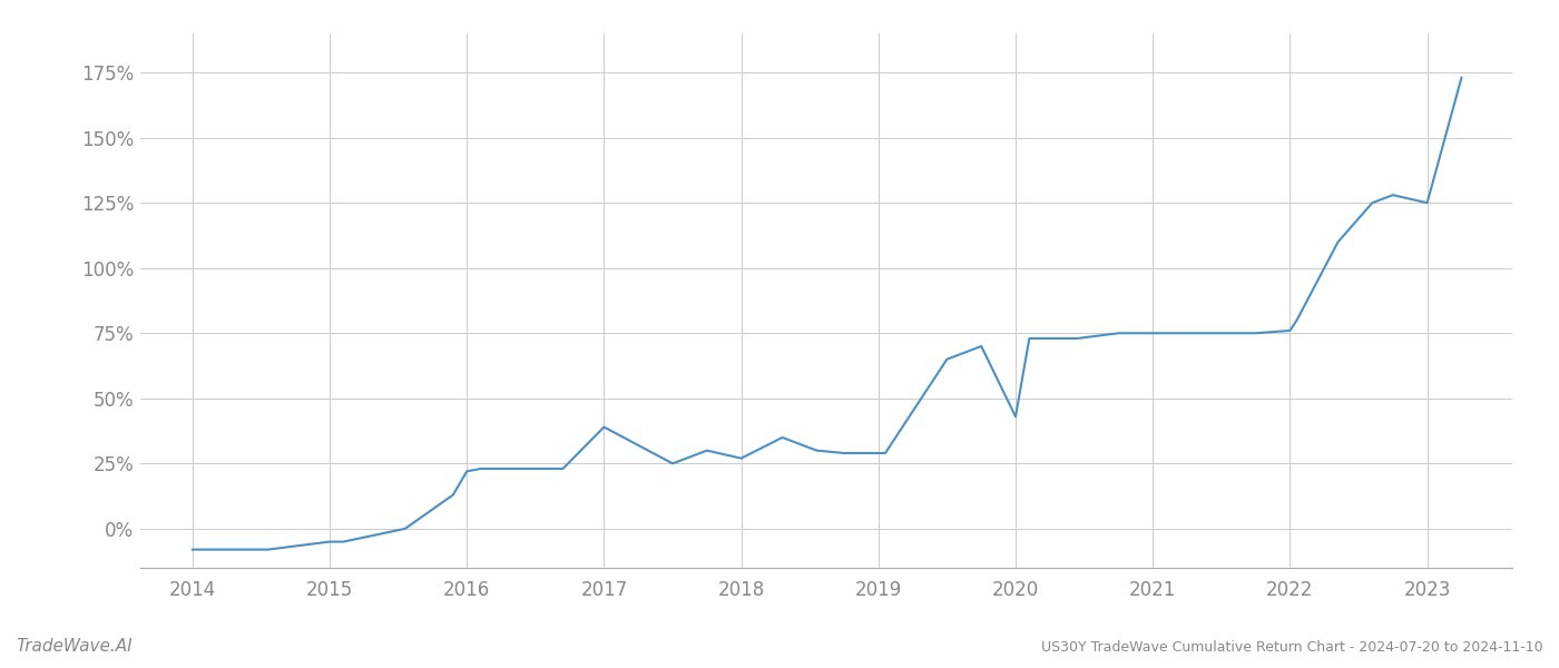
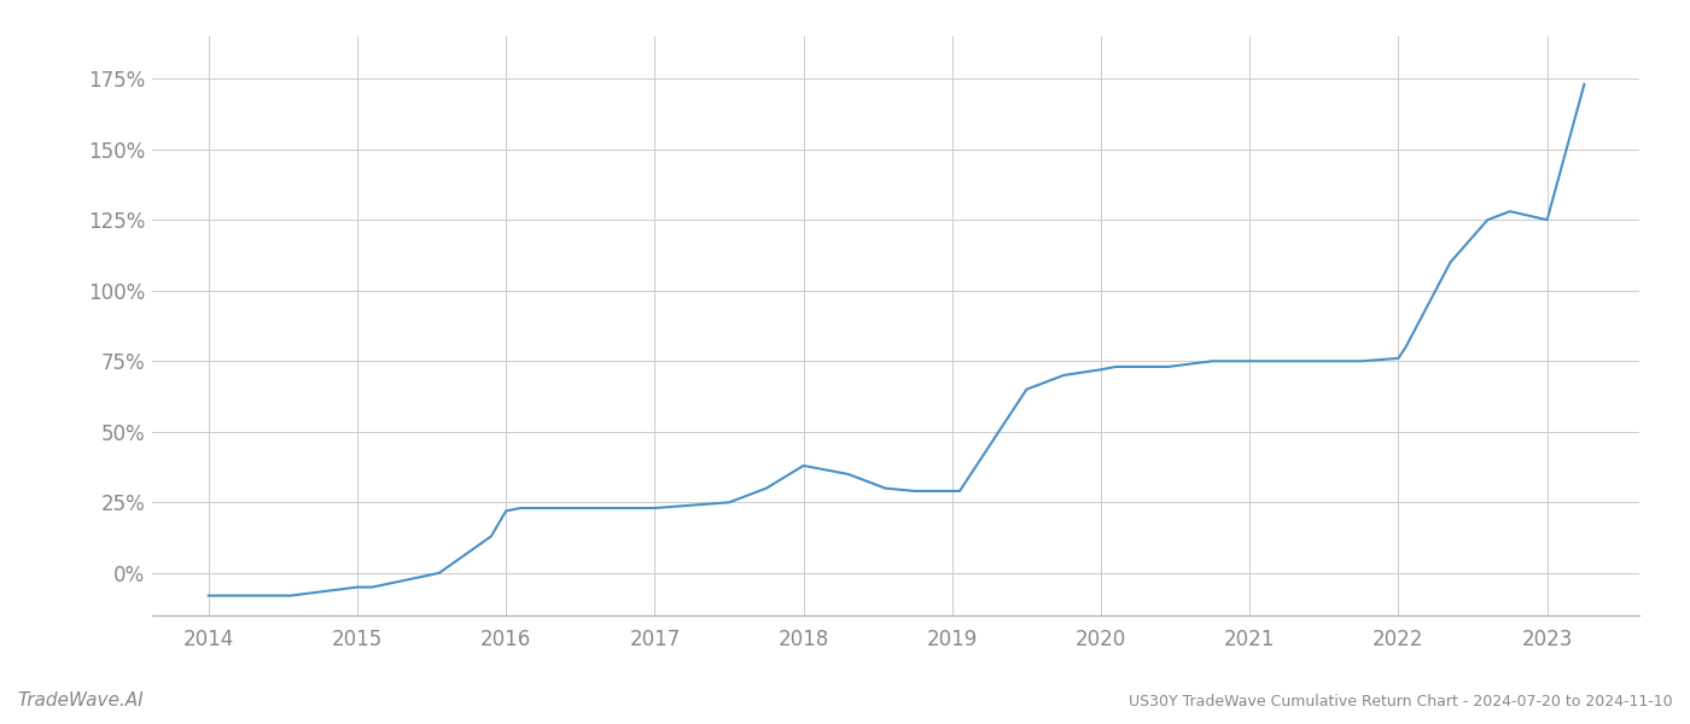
2017: 39% -> 23%
2018: 27% -> 38%
2020: 43% -> 72%
